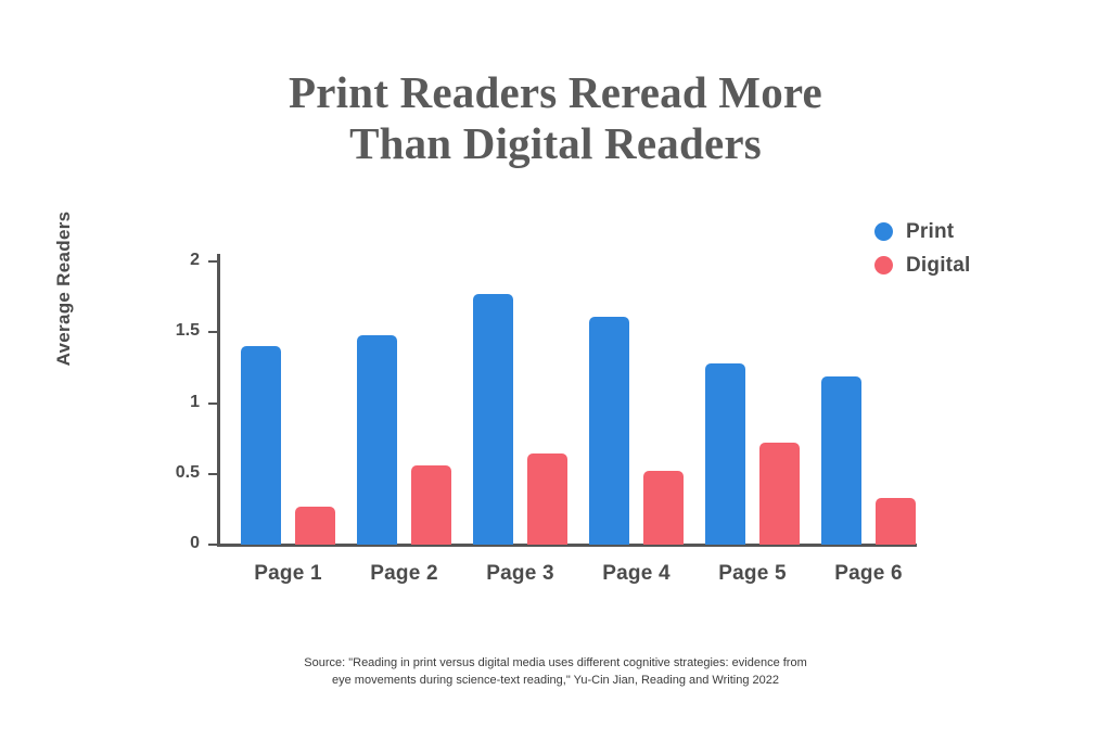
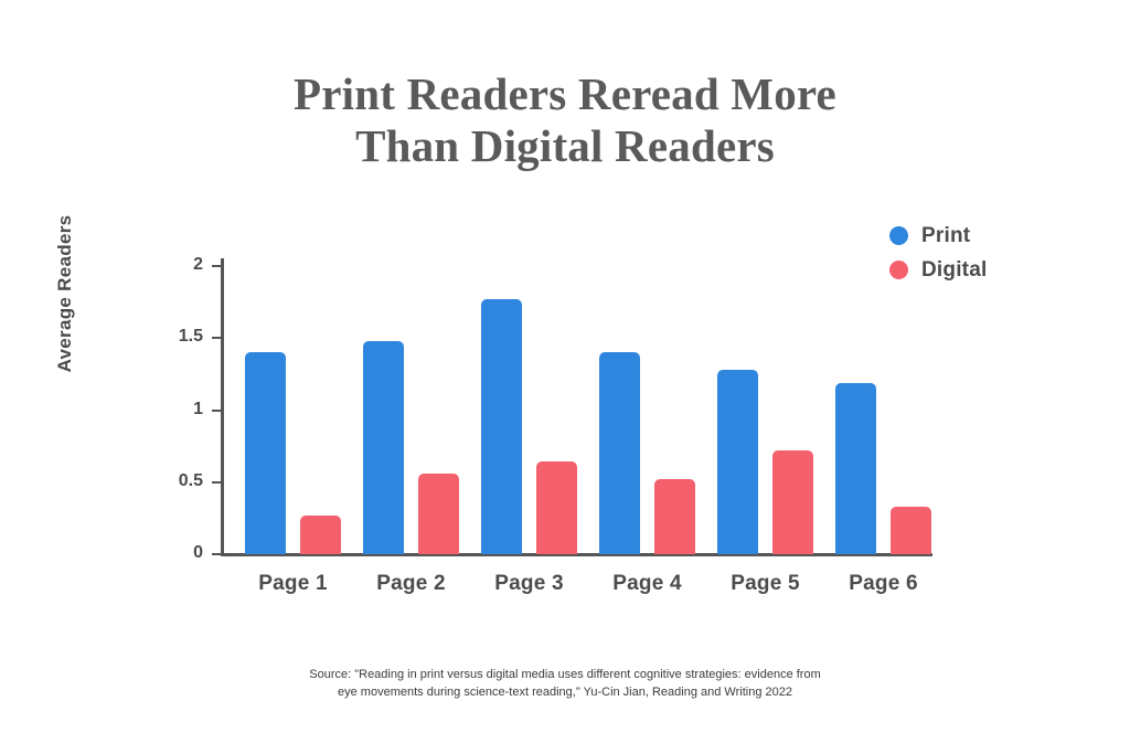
Print/Page 4: 1.61 -> 1.40
